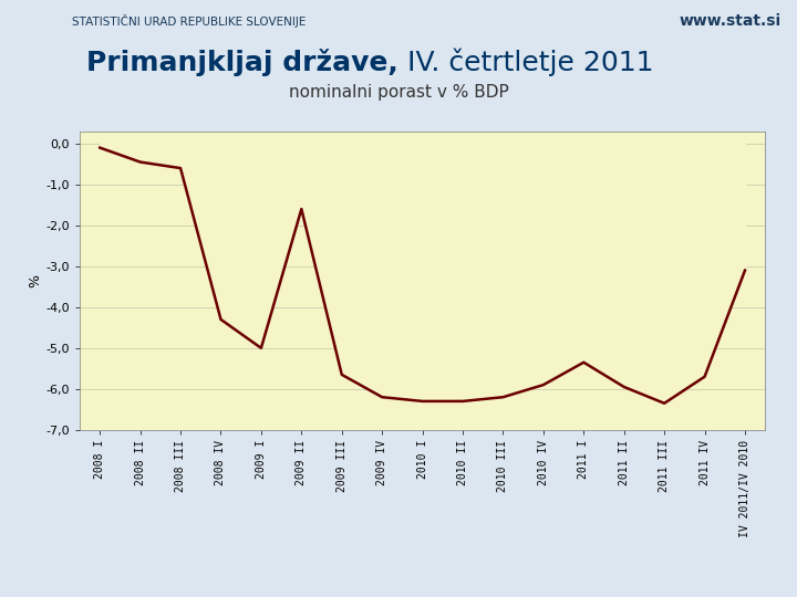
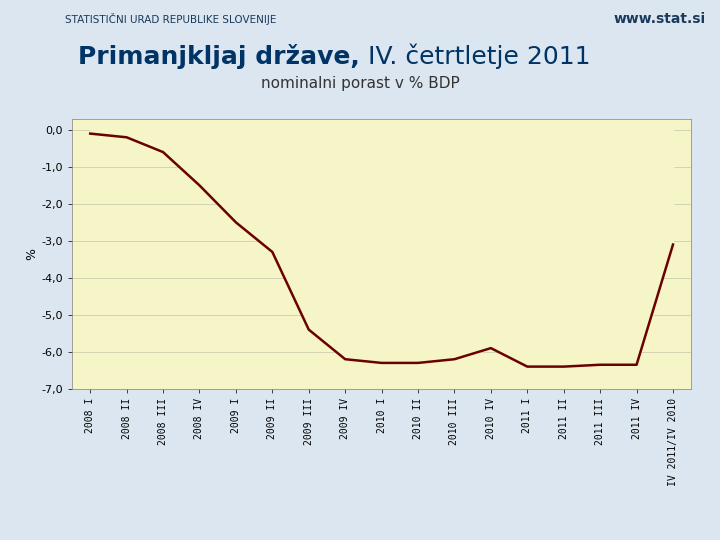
2008 II: -0,45 -> -0,20
2008 IV: -4,30 -> -1,50
2009 I: -5,00 -> -2,50
2009 II: -1,60 -> -3,30
2009 III: -5,65 -> -5,40
2011 I: -5,35 -> -6,40
2011 II: -5,95 -> -6,40
2011 IV: -5,70 -> -6,35
